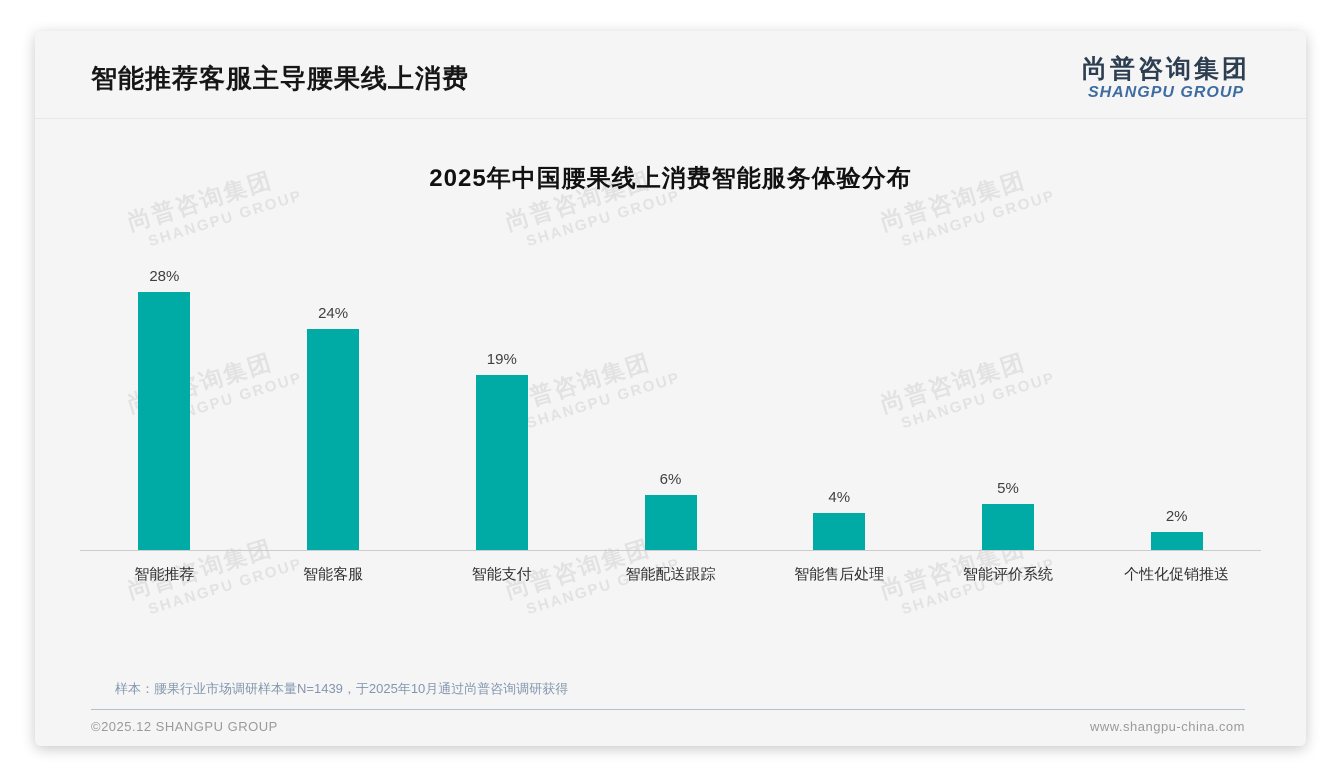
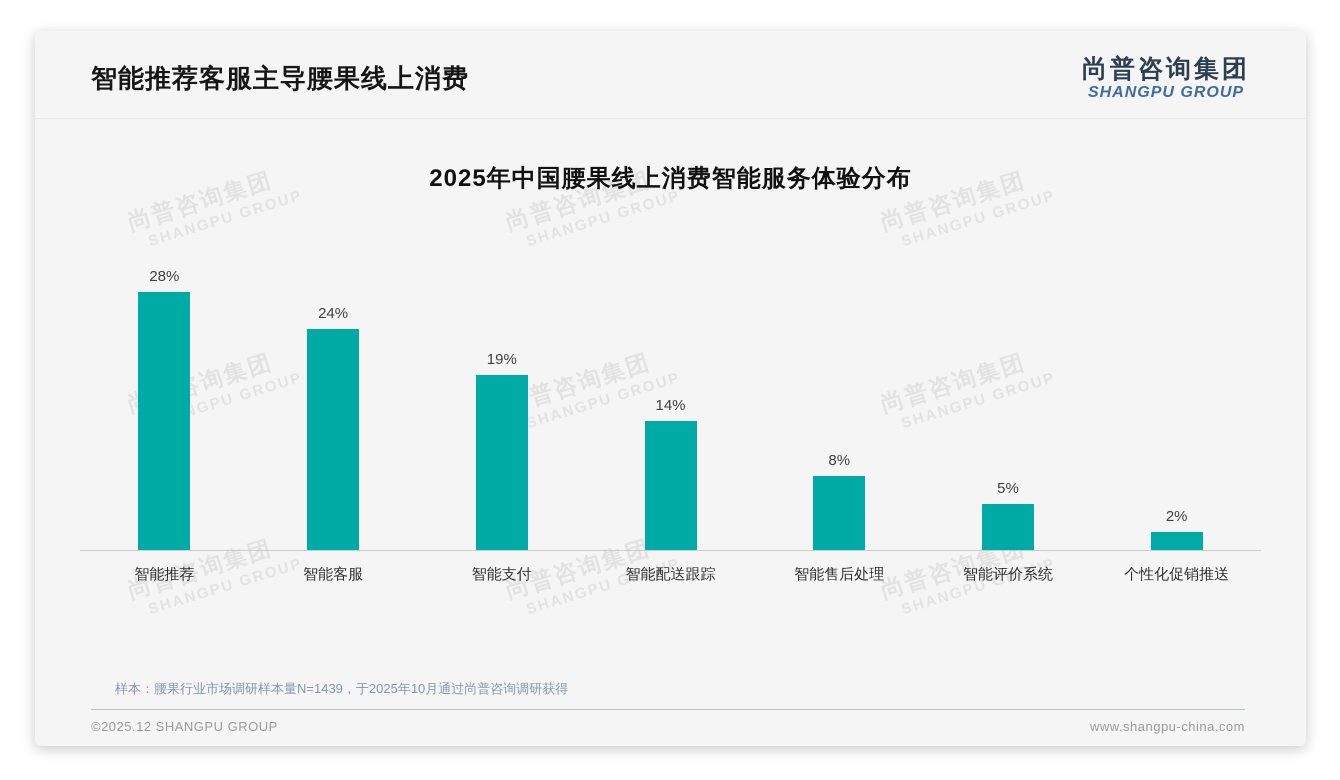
智能配送跟踪: 6% -> 14%
智能售后处理: 4% -> 8%
